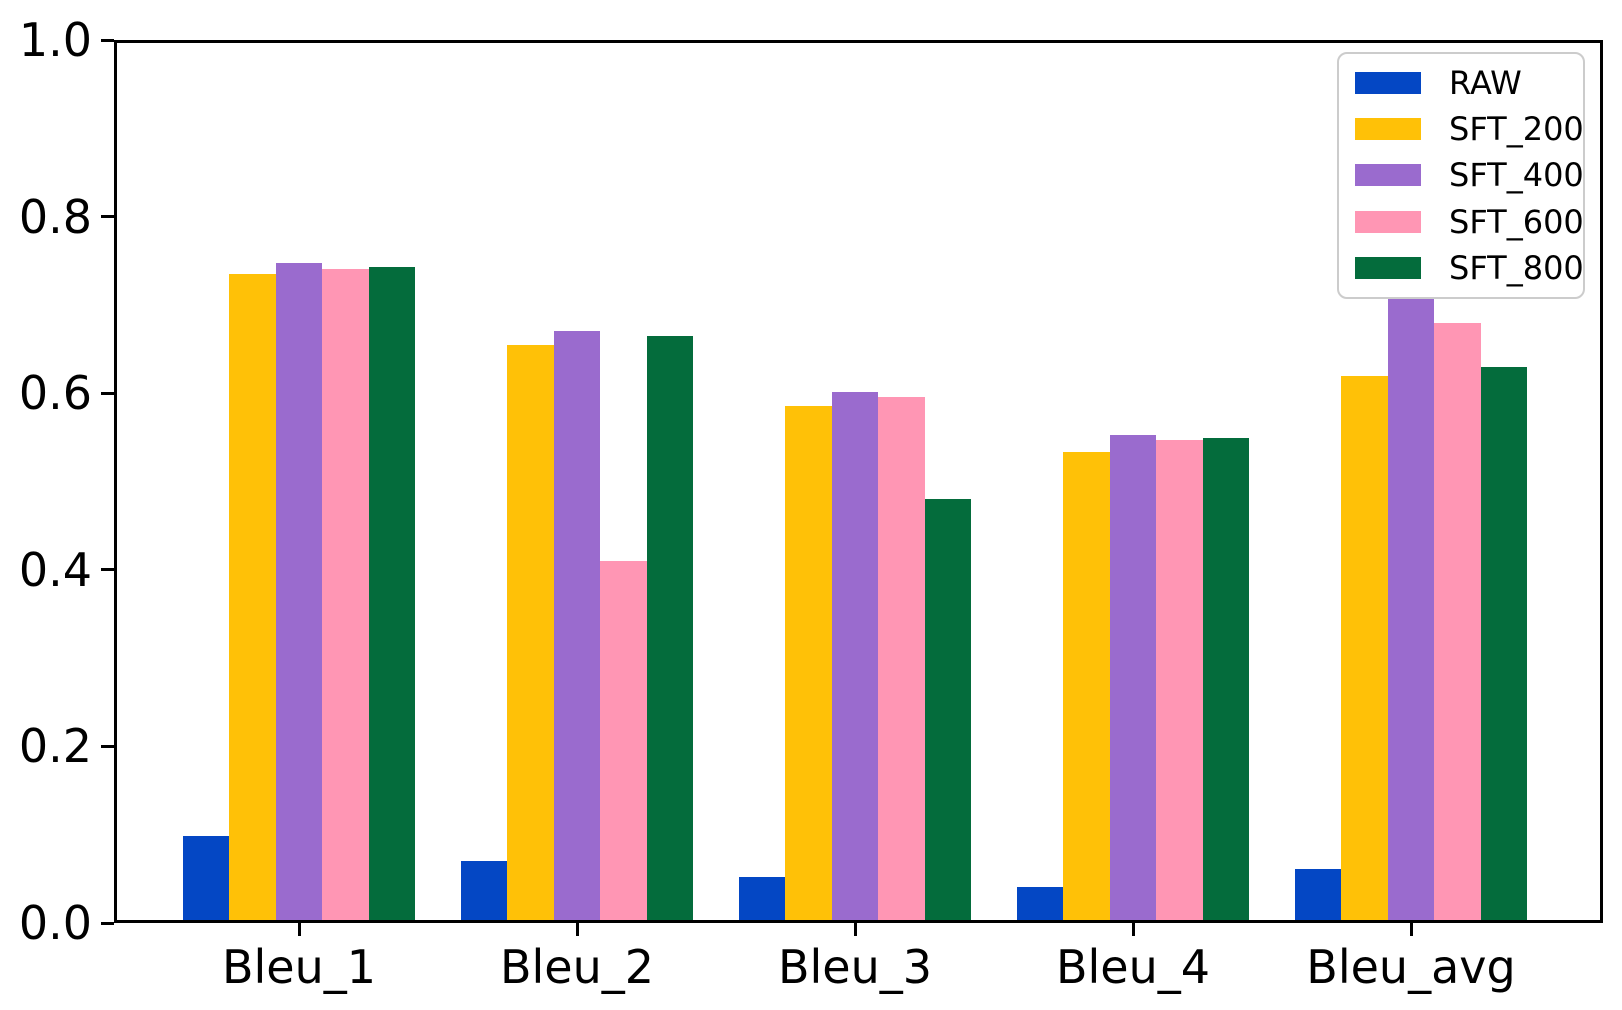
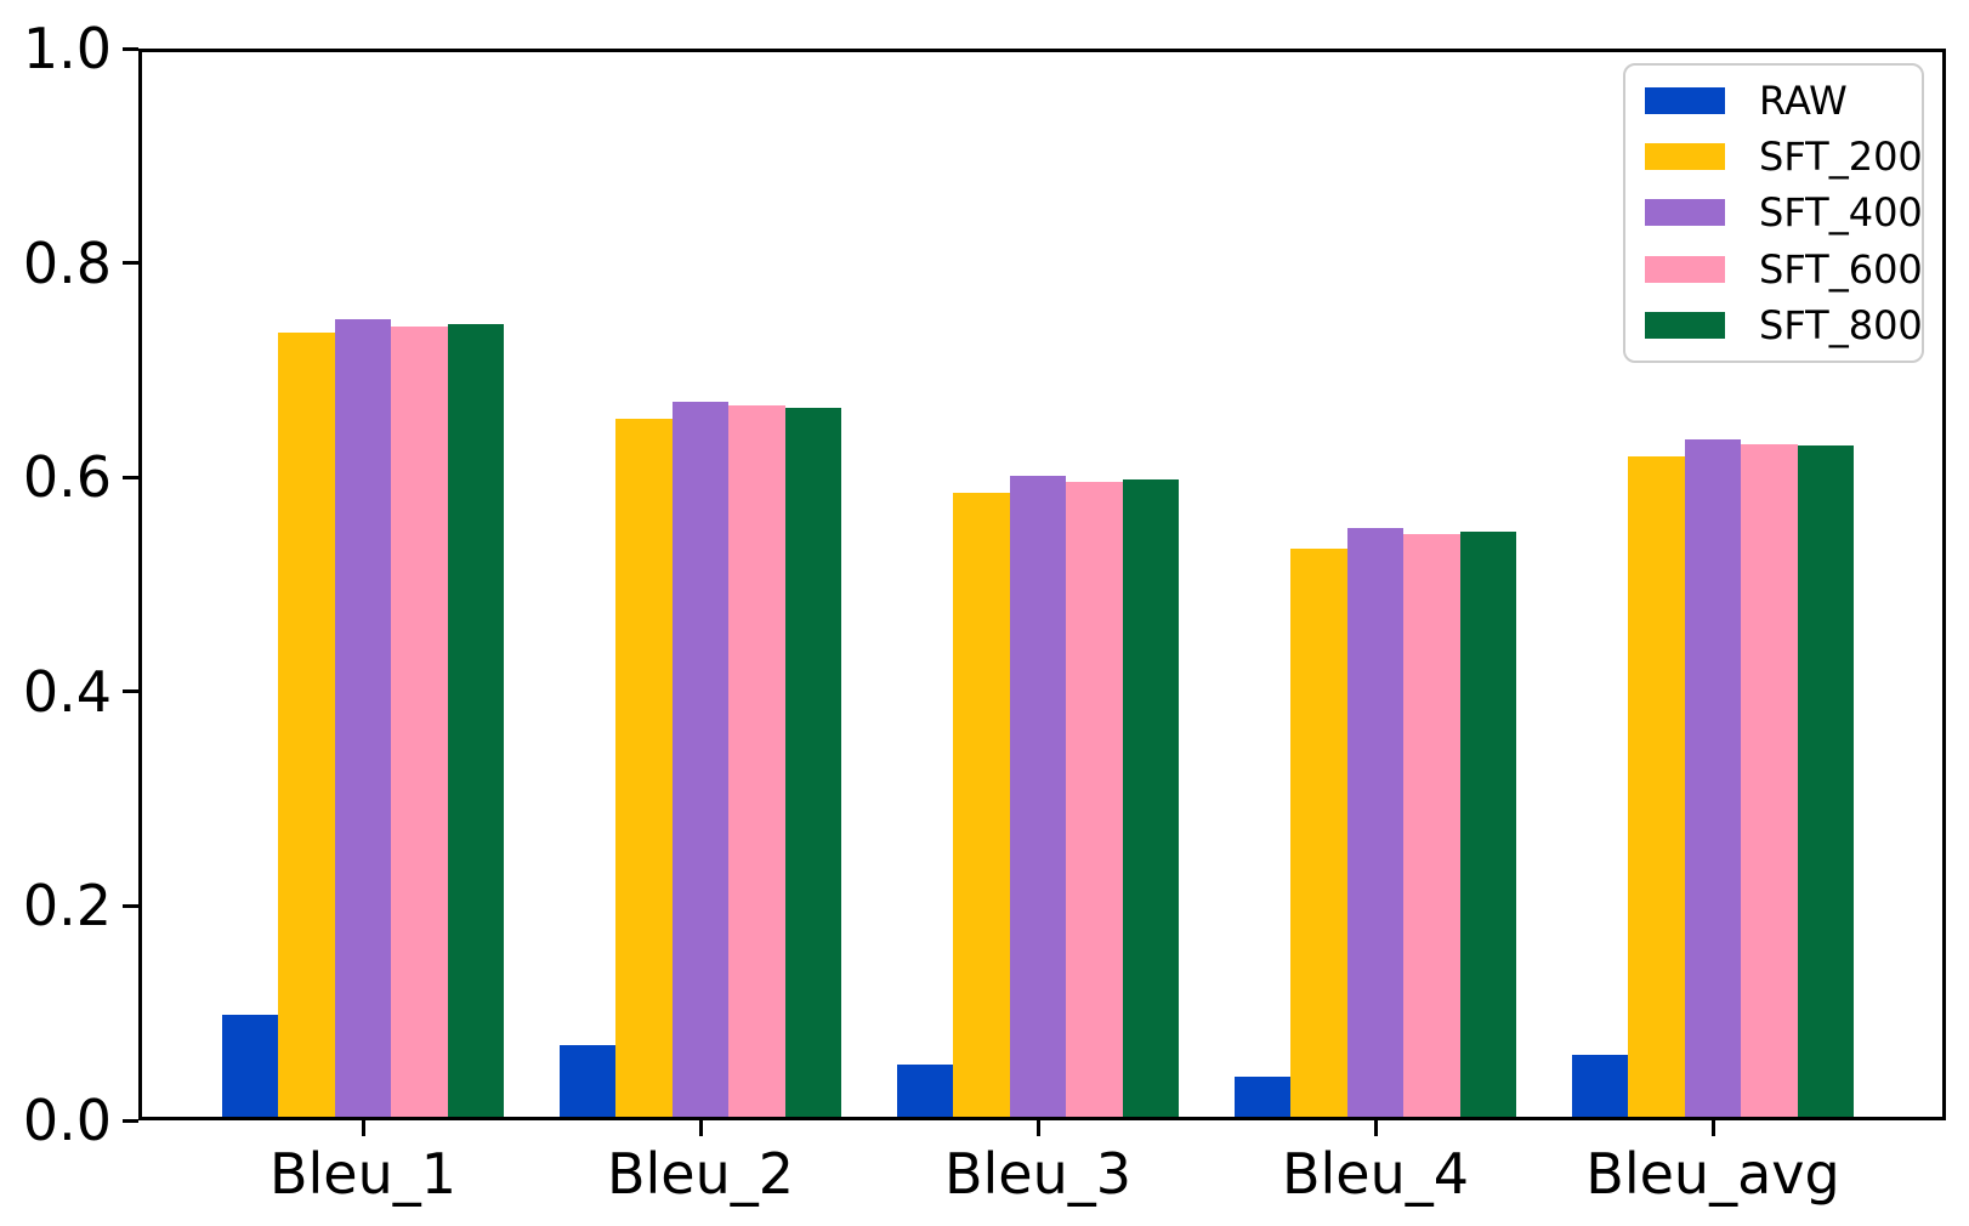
SFT_600/Bleu_2: 0.41 -> 0.67
SFT_800/Bleu_3: 0.48 -> 0.60
SFT_400/Bleu_avg: 0.92 -> 0.64
SFT_600/Bleu_avg: 0.68 -> 0.63
